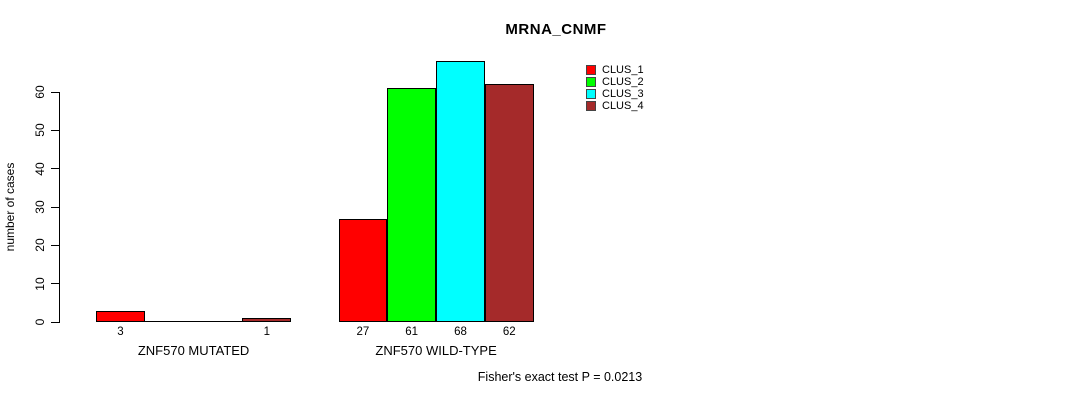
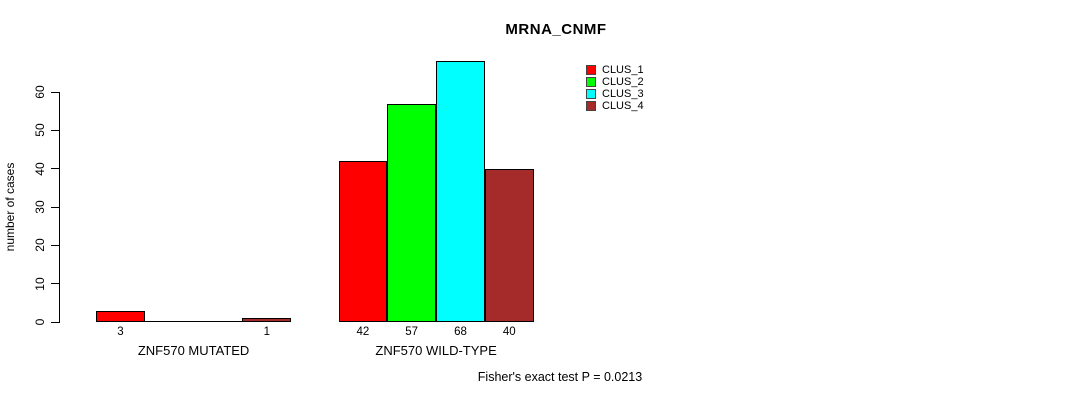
CLUS_1/ZNF570 WILD-TYPE: 27 -> 42
CLUS_2/ZNF570 WILD-TYPE: 61 -> 57
CLUS_4/ZNF570 WILD-TYPE: 62 -> 40
